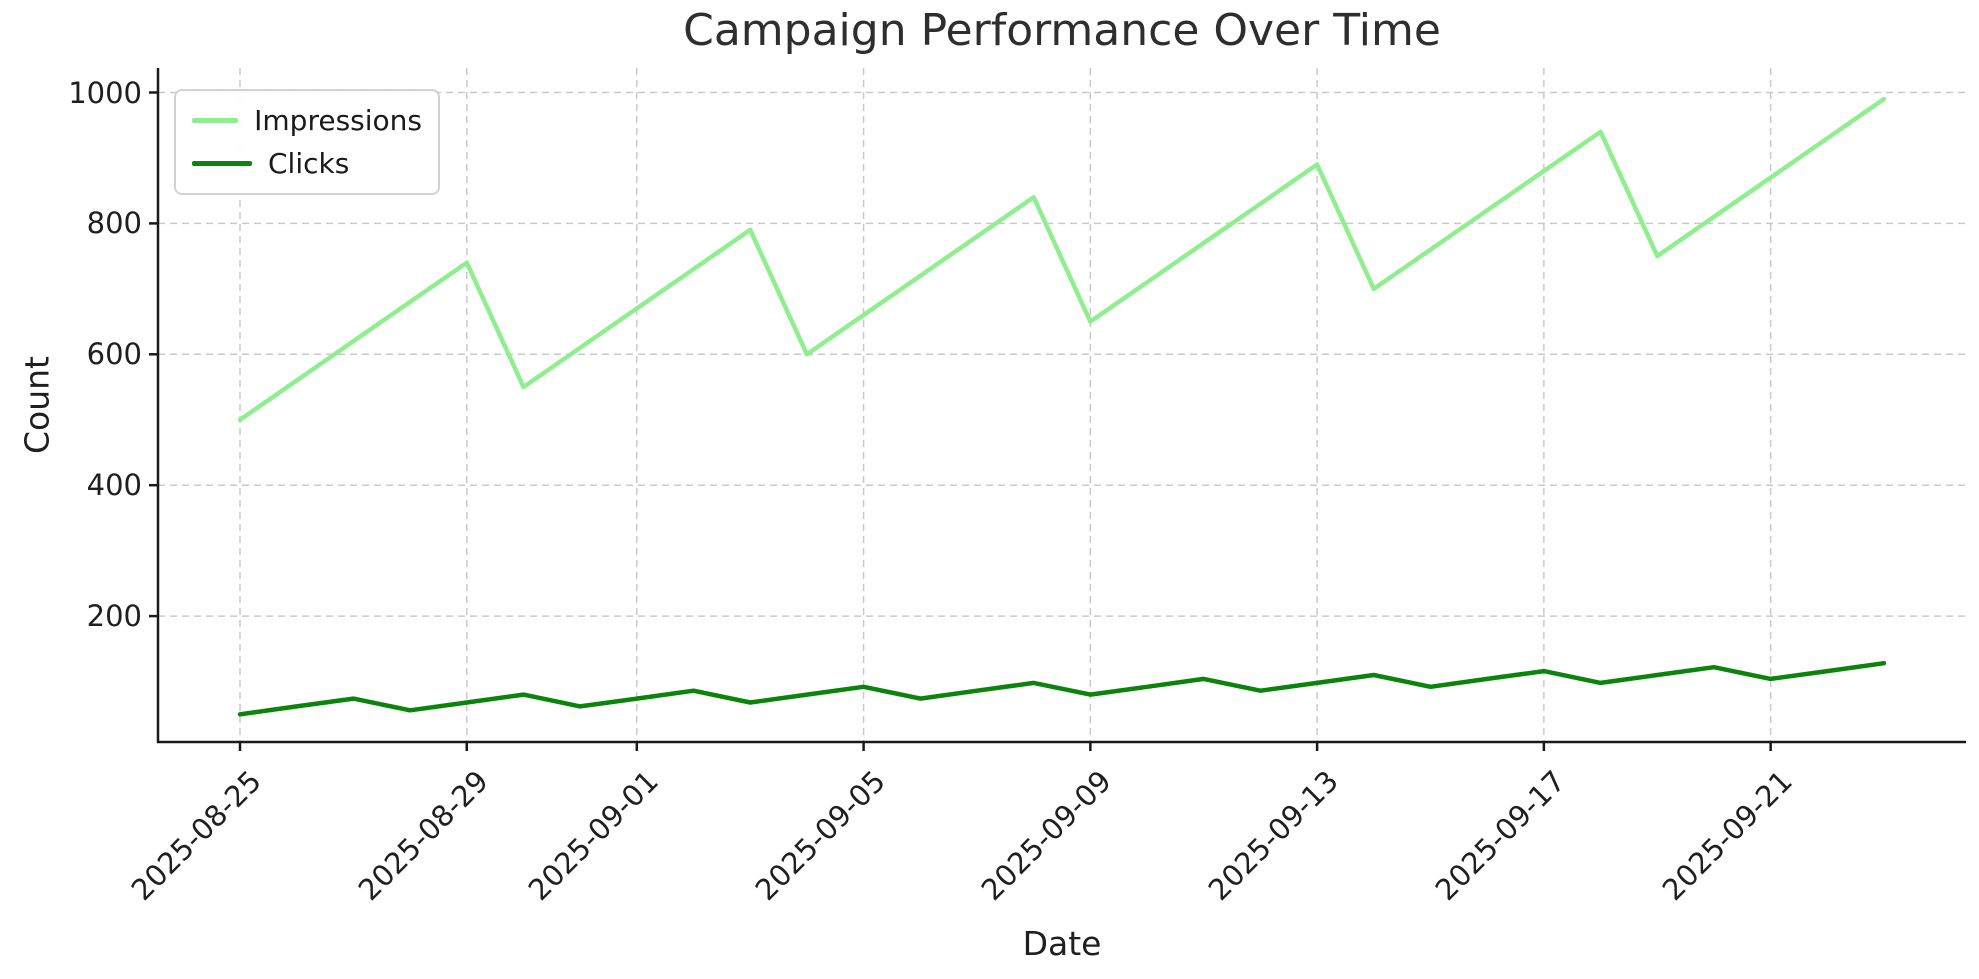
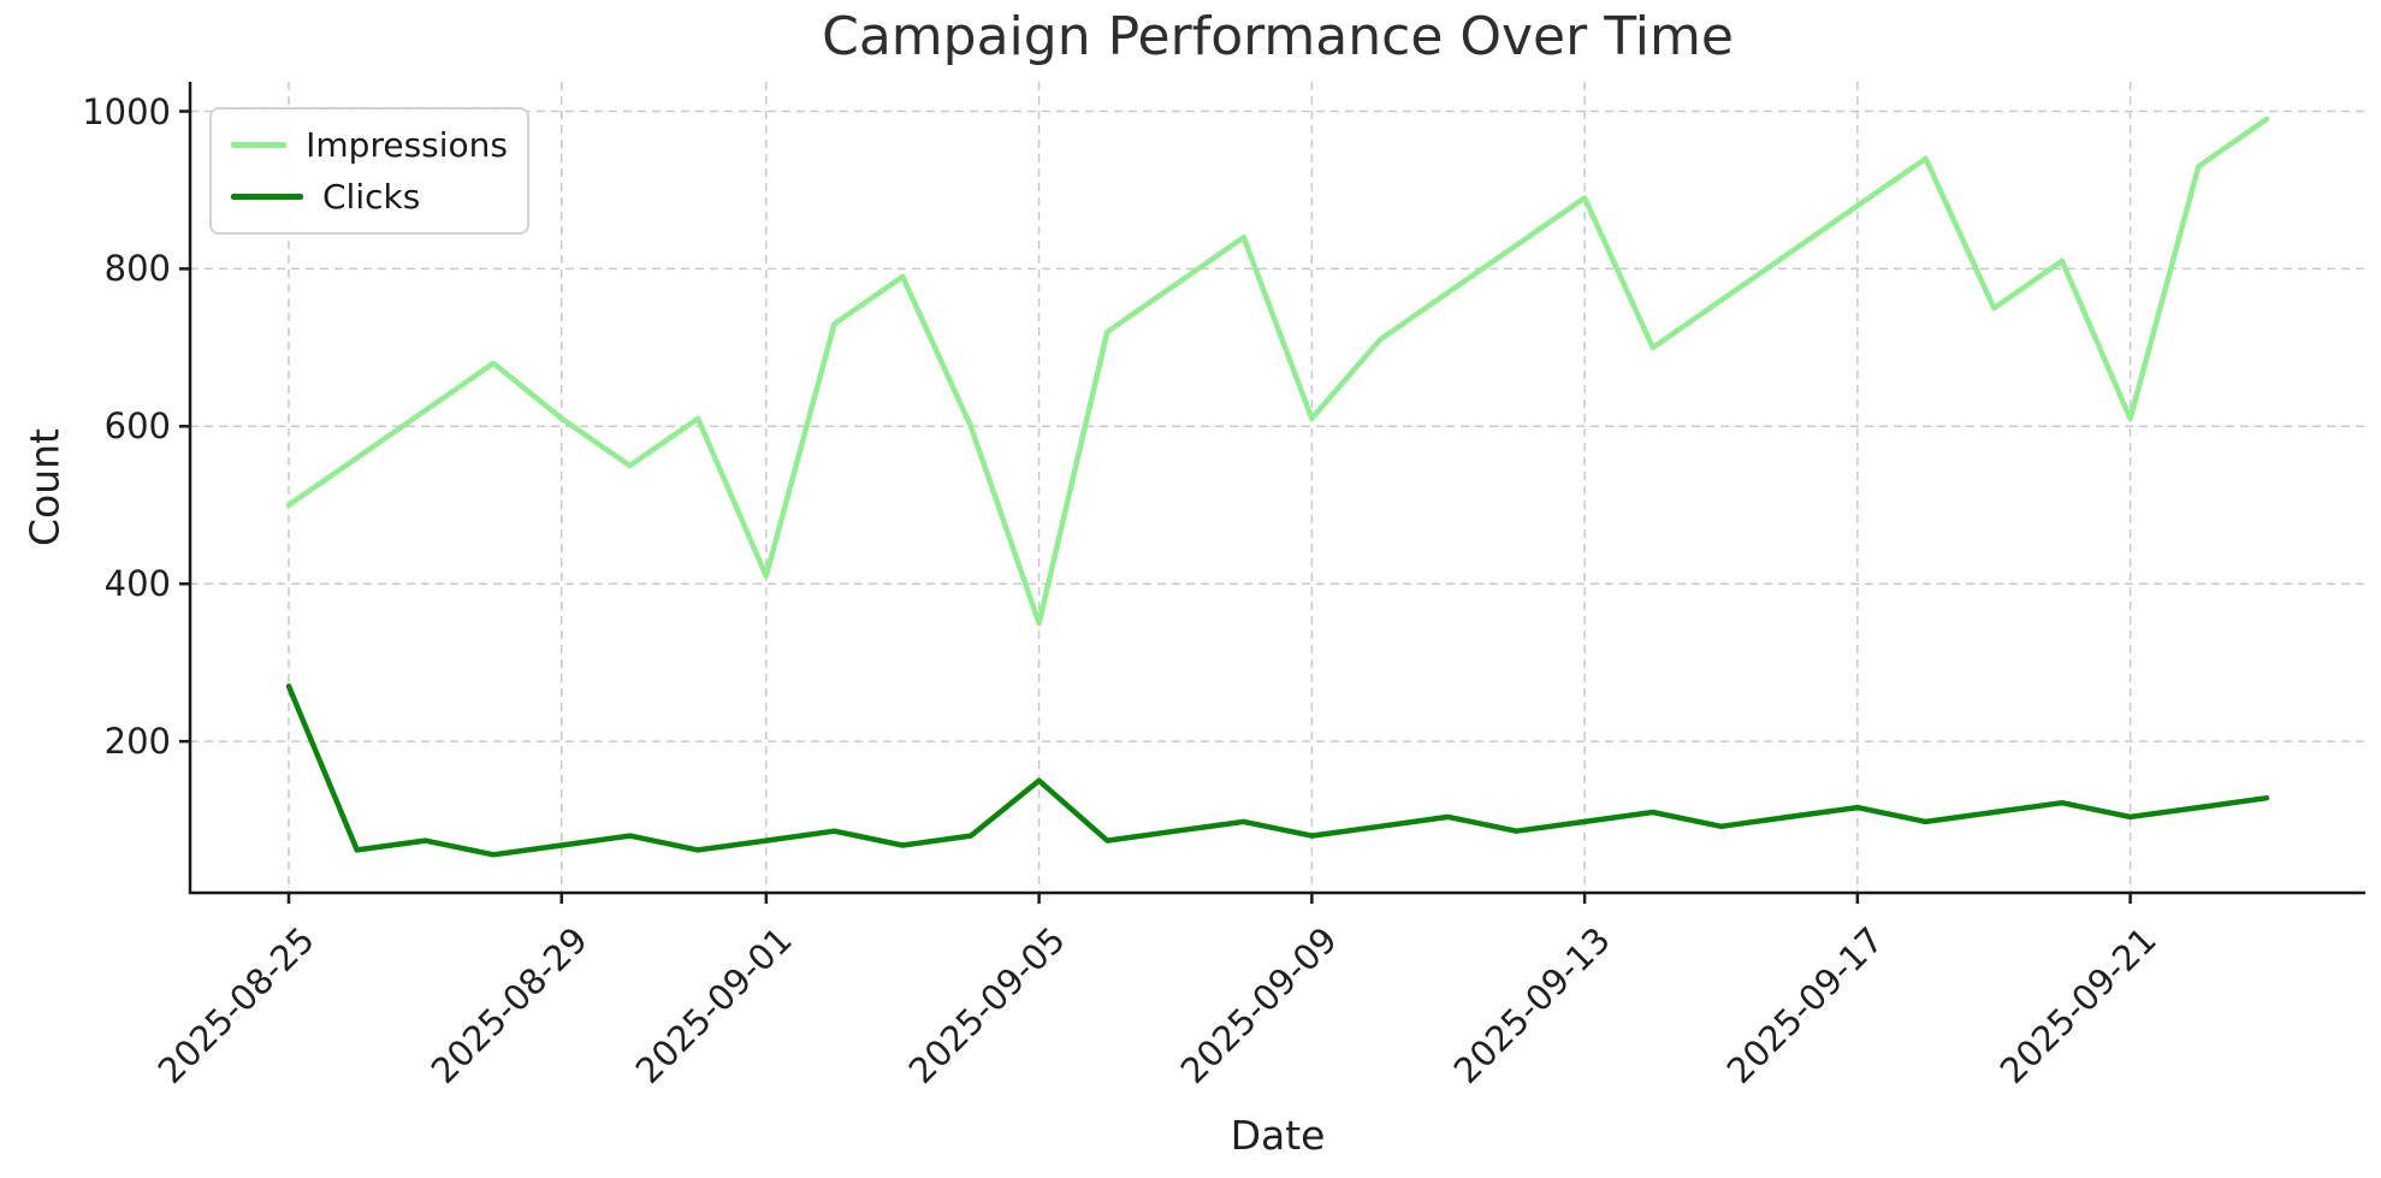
Clicks/2025-08-25: 50 -> 270
Impressions/2025-08-29: 740 -> 610
Impressions/2025-09-01: 670 -> 410
Impressions/2025-09-05: 660 -> 350
Clicks/2025-09-05: 90 -> 150
Impressions/2025-09-09: 650 -> 610
Impressions/2025-09-21: 870 -> 610
